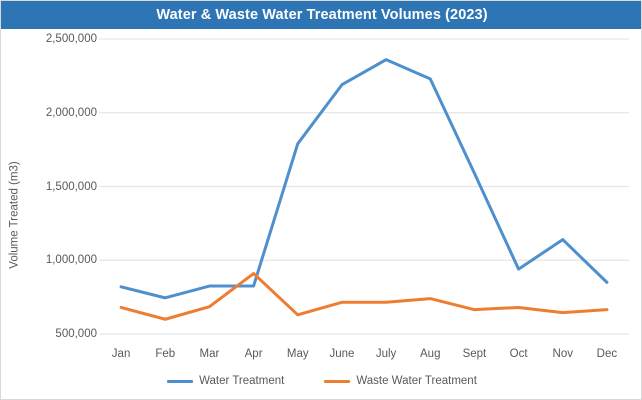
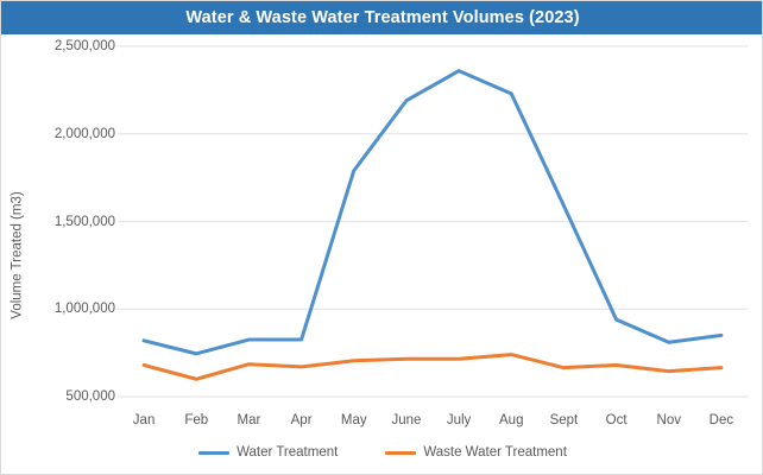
Waste Water Treatment/Apr: 910000 -> 670000
Waste Water Treatment/May: 630000 -> 700000
Water Treatment/Nov: 1140000 -> 810000
